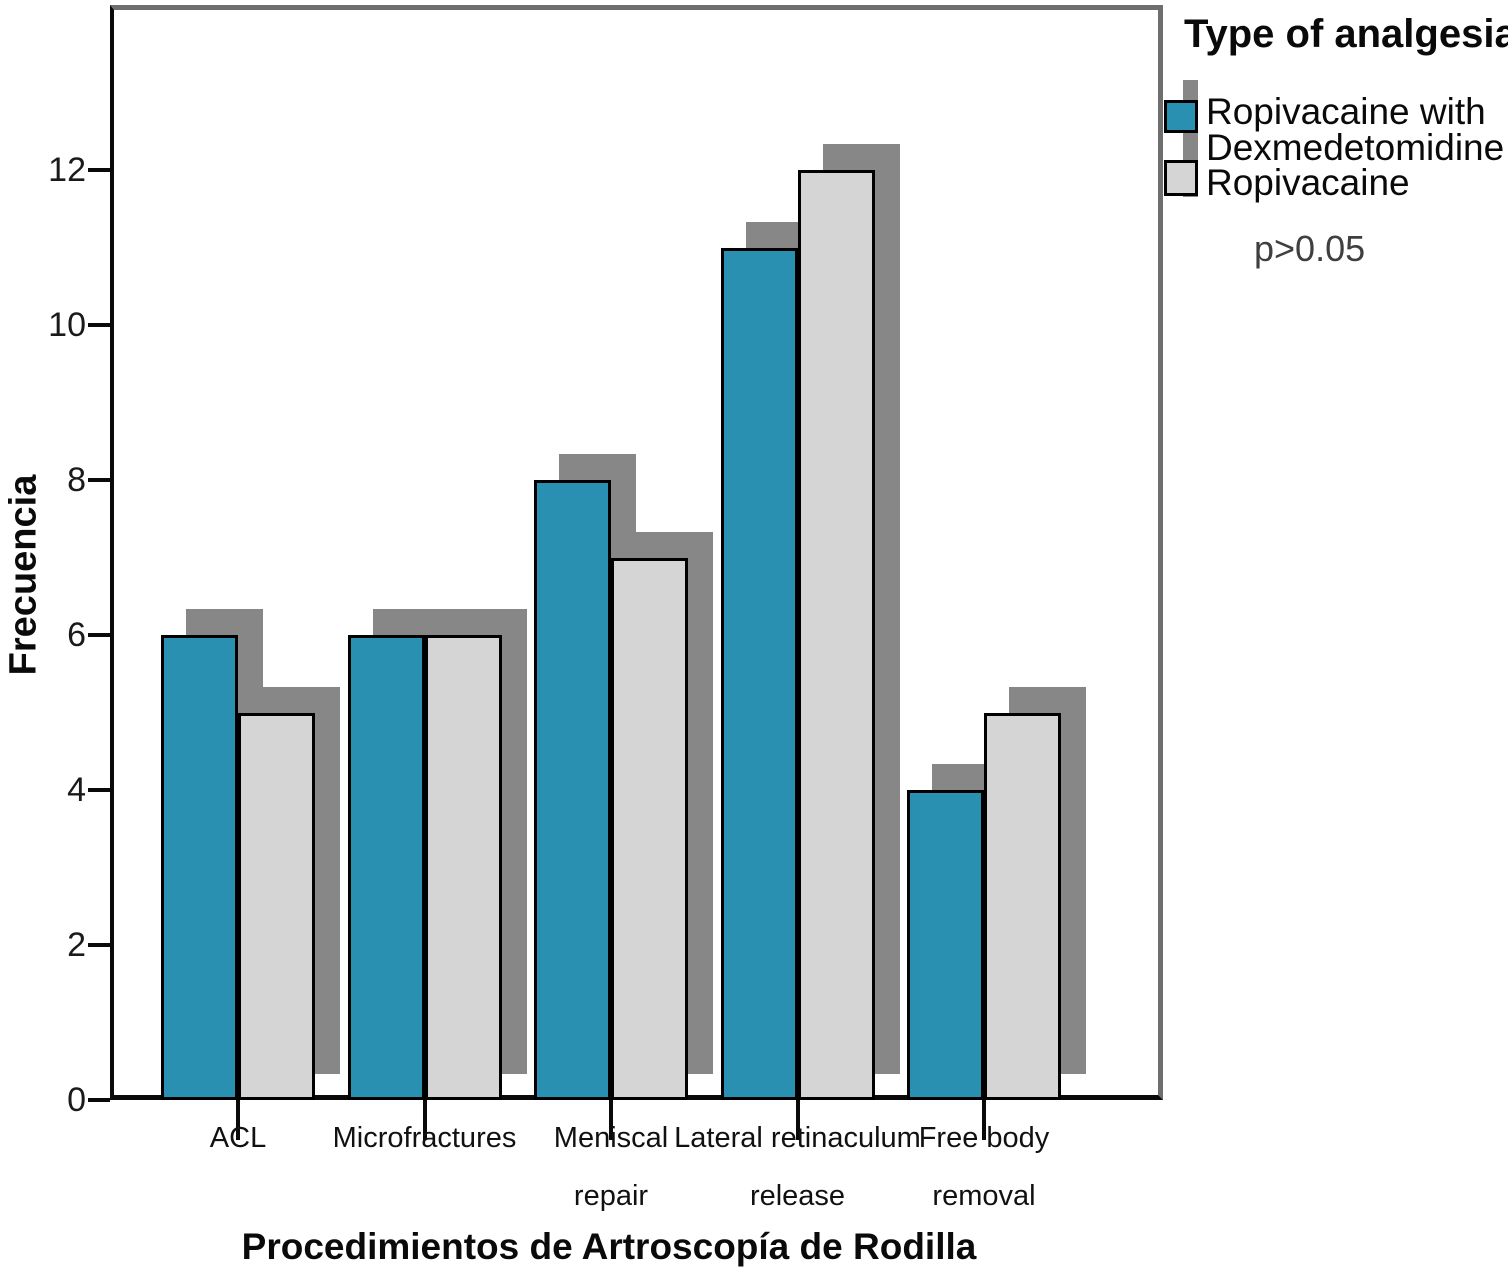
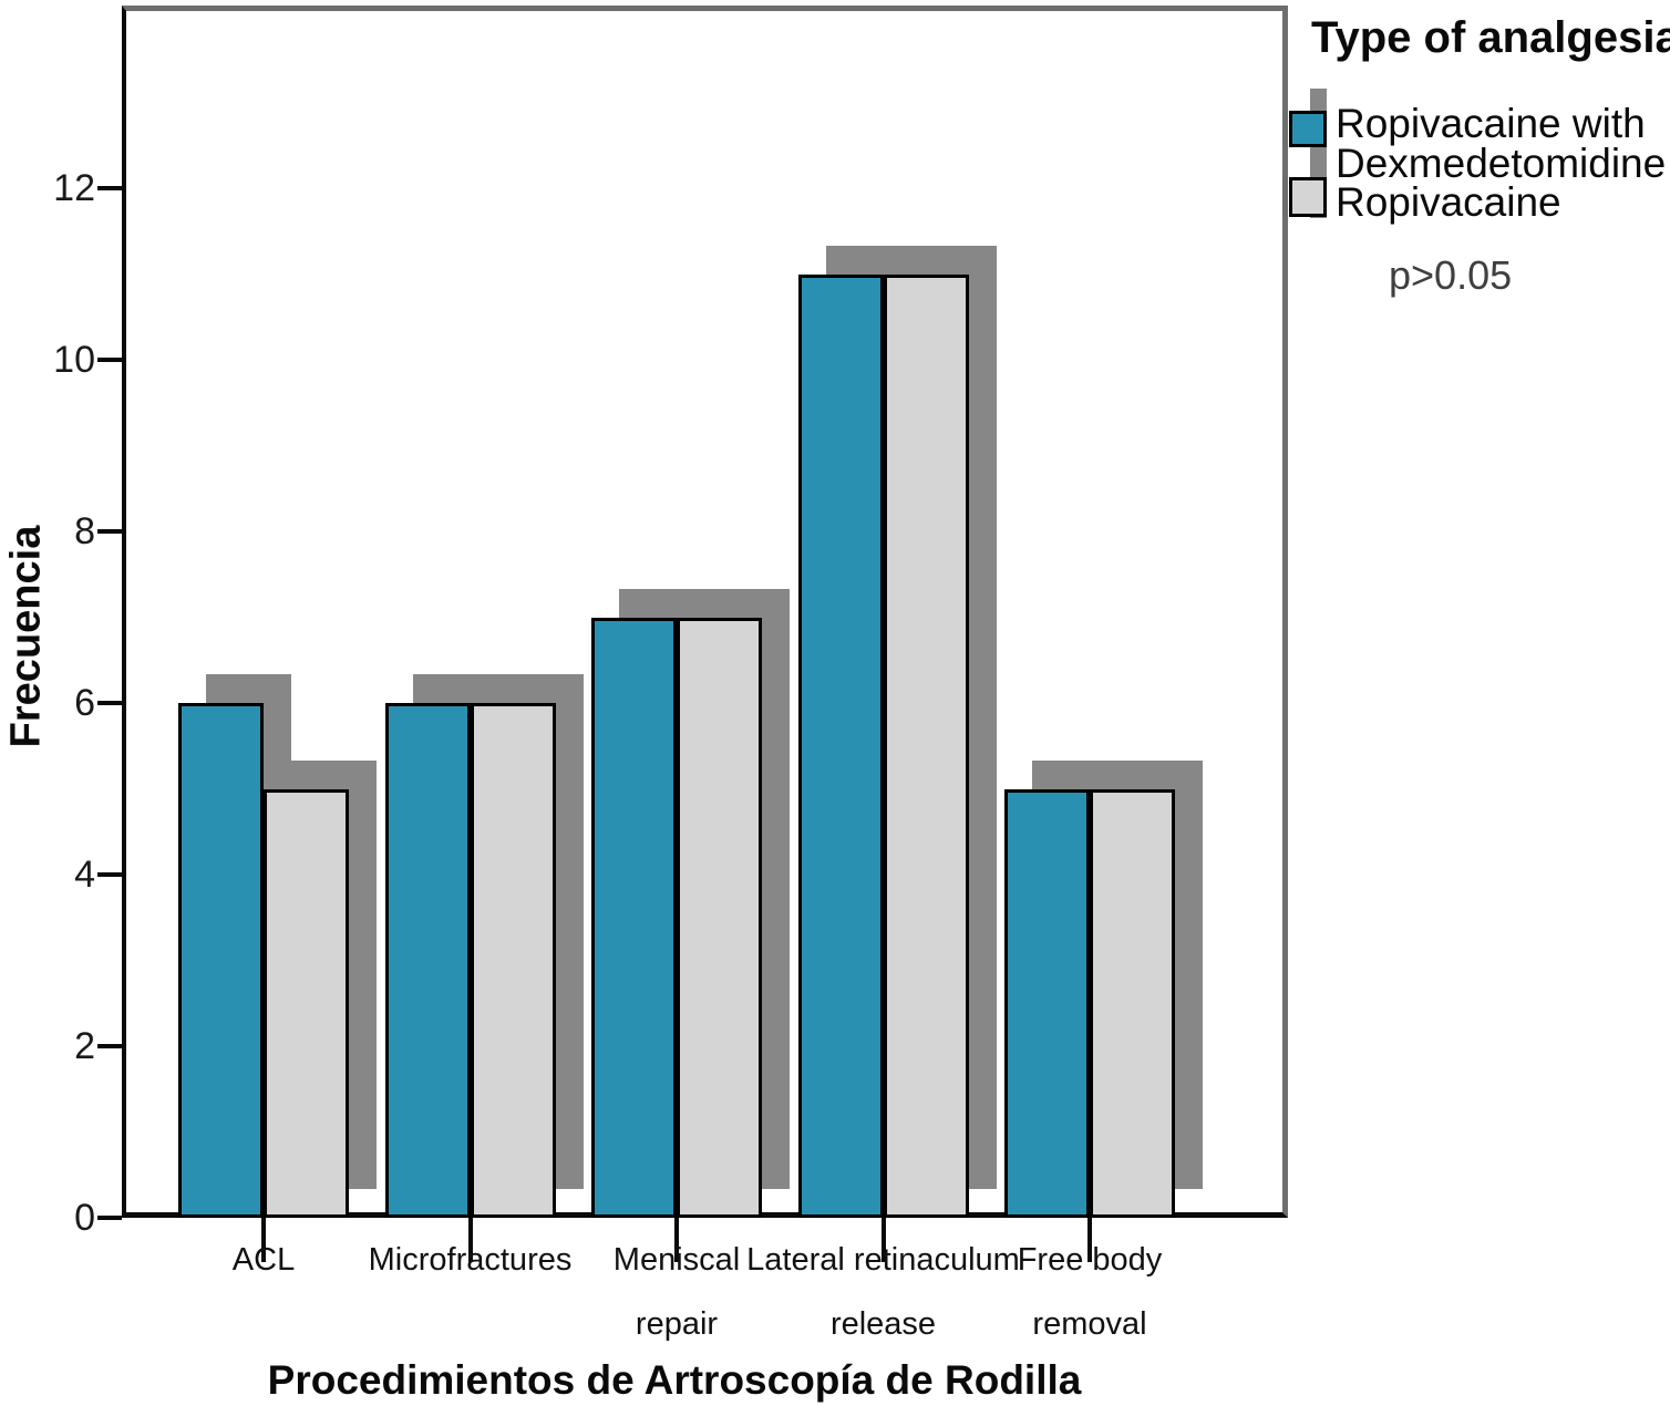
Ropivacaine with Dexmedetomidine/Meniscal repair: 8 -> 7
Ropivacaine/Lateral retinaculum release: 12 -> 11
Ropivacaine with Dexmedetomidine/Free body removal: 4 -> 5
